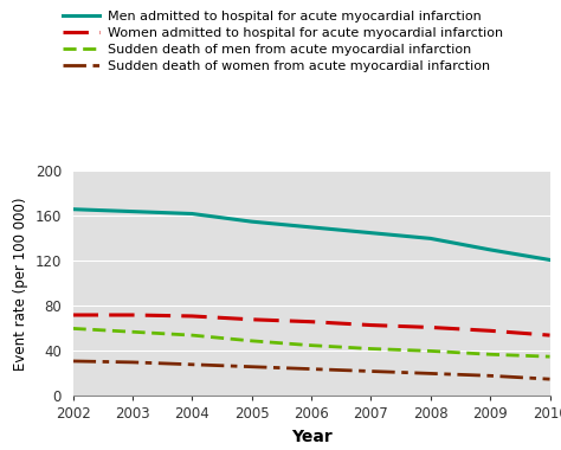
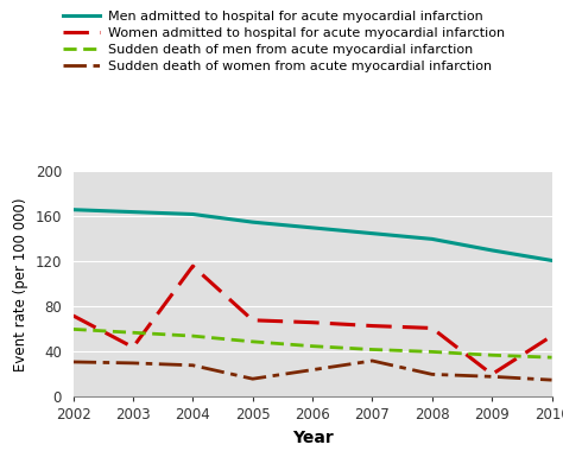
Women admitted to hospital for acute myocardial infarction/2003: 72 -> 44
Women admitted to hospital for acute myocardial infarction/2004: 71 -> 116
Sudden death of women from acute myocardial infarction/2005: 26 -> 16
Sudden death of women from acute myocardial infarction/2007: 22 -> 32
Women admitted to hospital for acute myocardial infarction/2009: 58 -> 20
